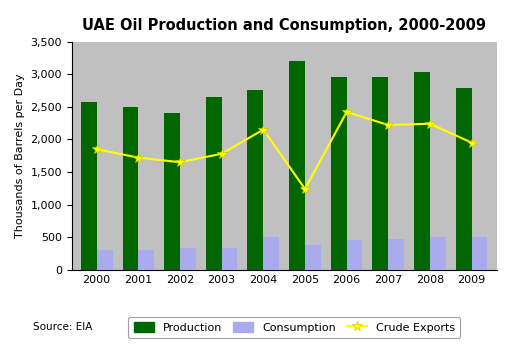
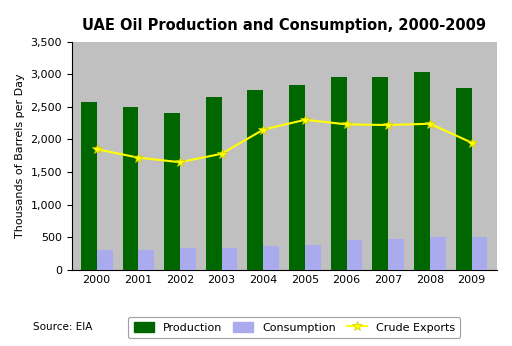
Consumption/2004: 500 -> 360
Production/2005: 3,200 -> 2,830
Crude Exports/2005: 1,240 -> 2,300
Crude Exports/2006: 2,420 -> 2,230
